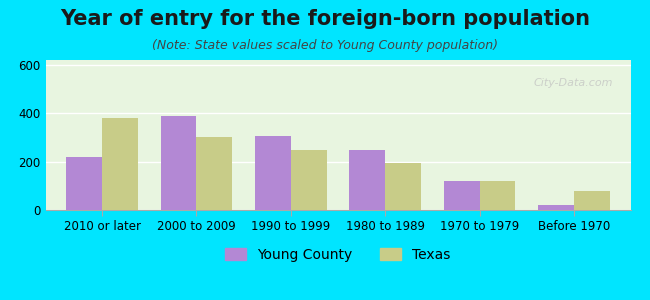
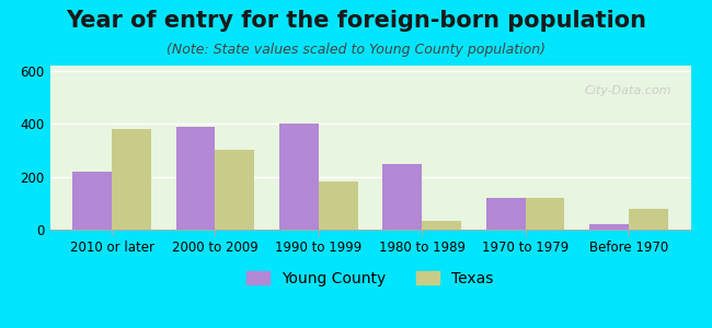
Young County/1990 to 1999: 305 -> 400
Texas/1990 to 1999: 248 -> 180
Texas/1980 to 1989: 193 -> 35
